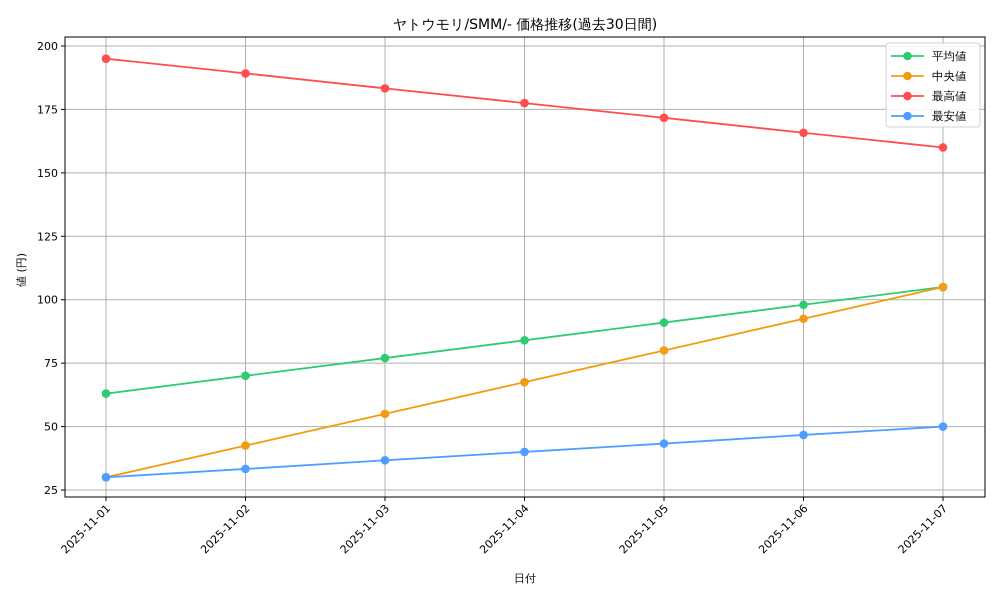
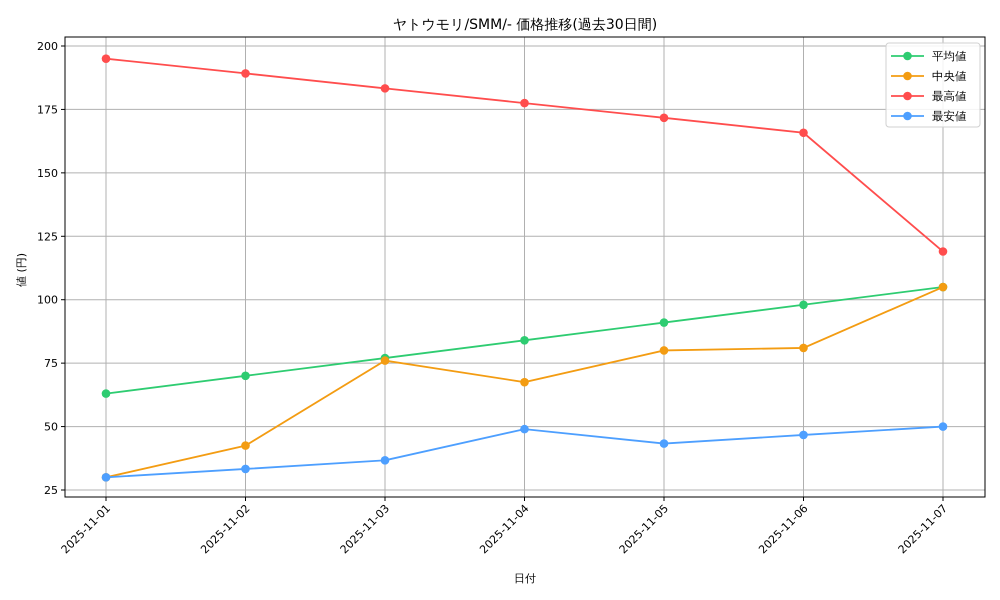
中央値/2025-11-03: 55 -> 76
最安値/2025-11-04: 40 -> 49
中央値/2025-11-06: 92 -> 81
最高値/2025-11-07: 160 -> 119
